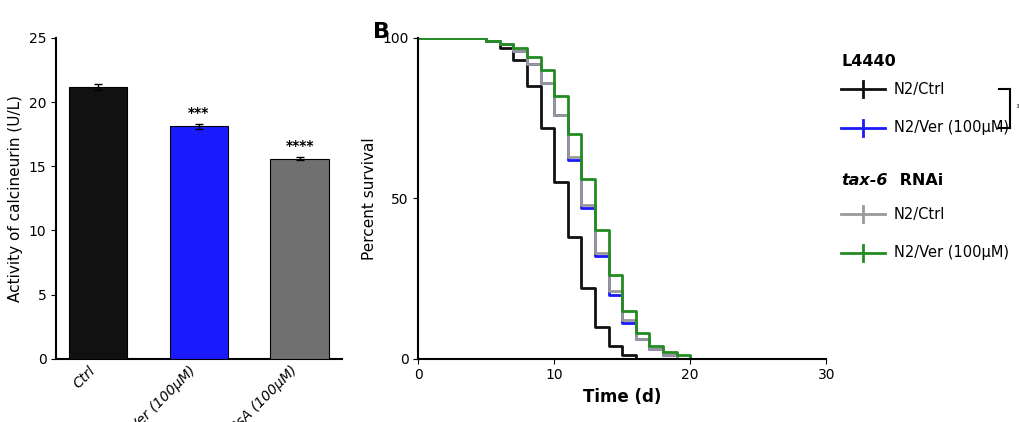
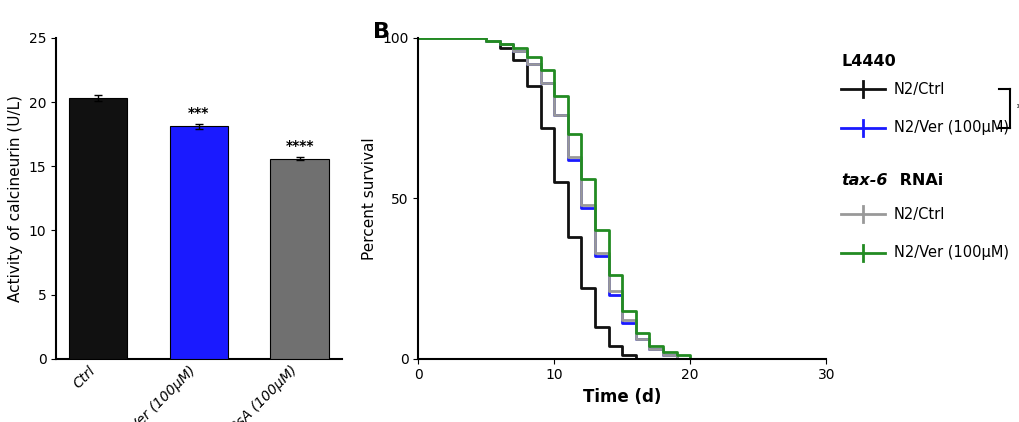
Ctrl: 21.2 -> 20.3
